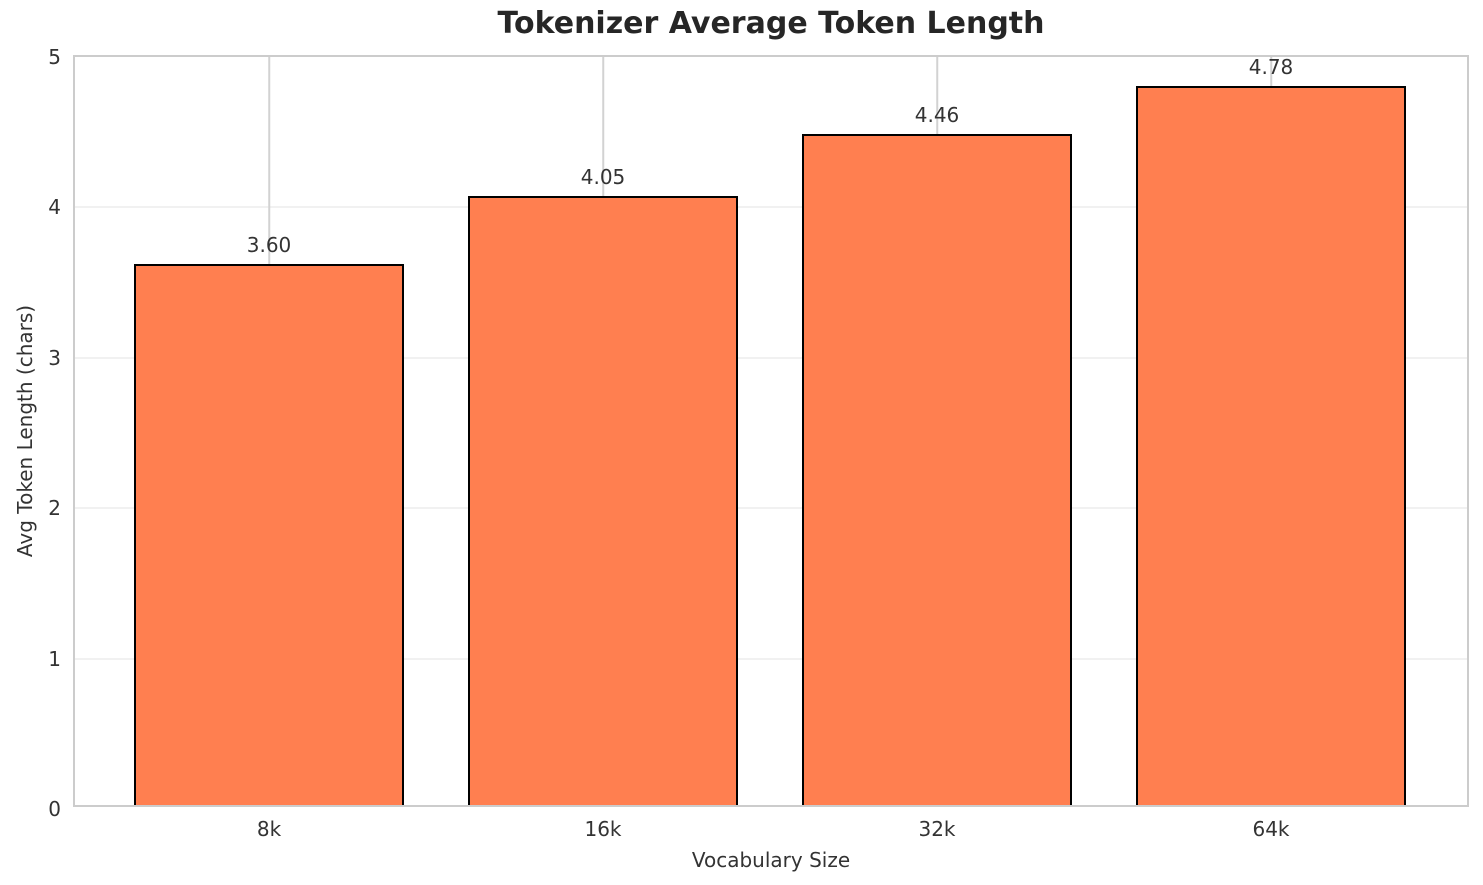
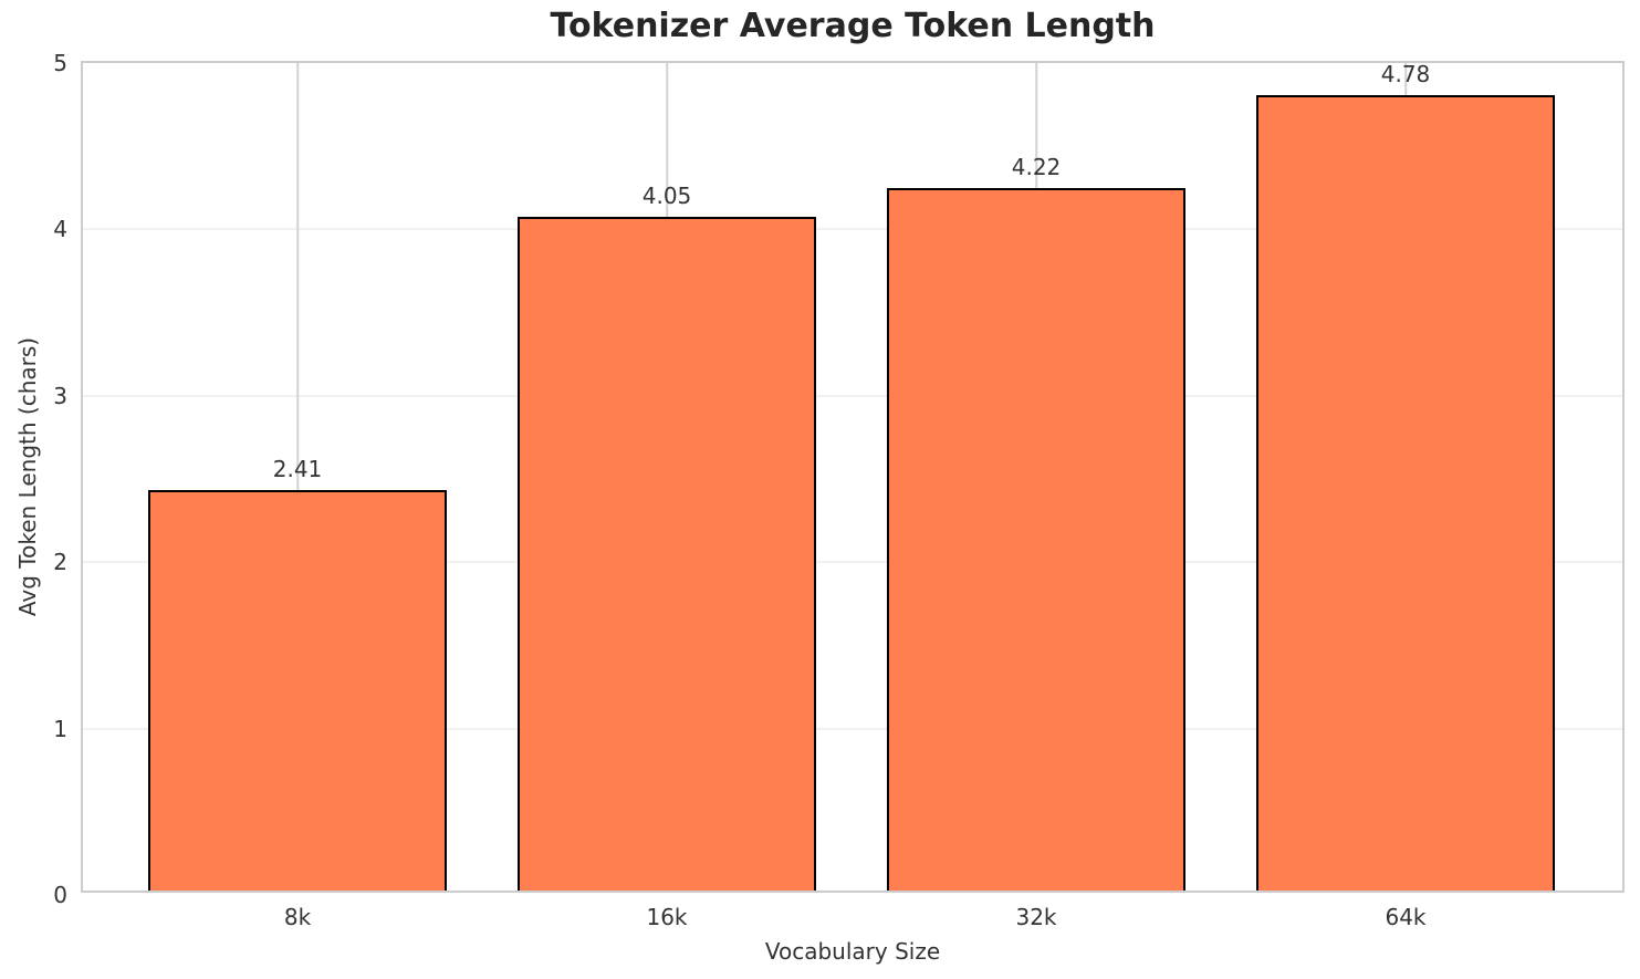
8k: 3.60 -> 2.41
32k: 4.46 -> 4.22
